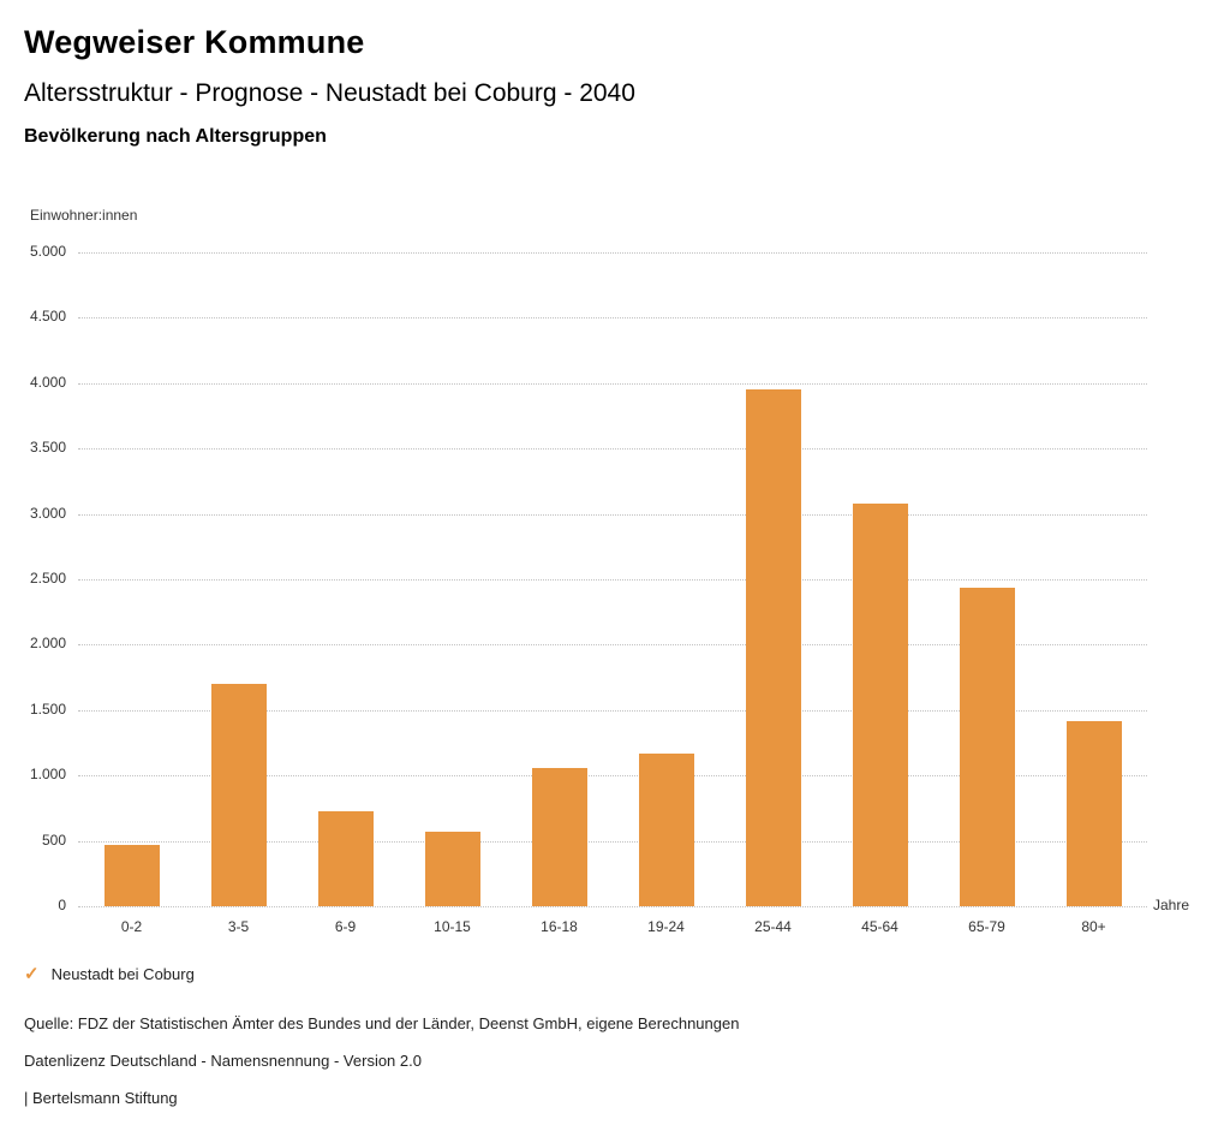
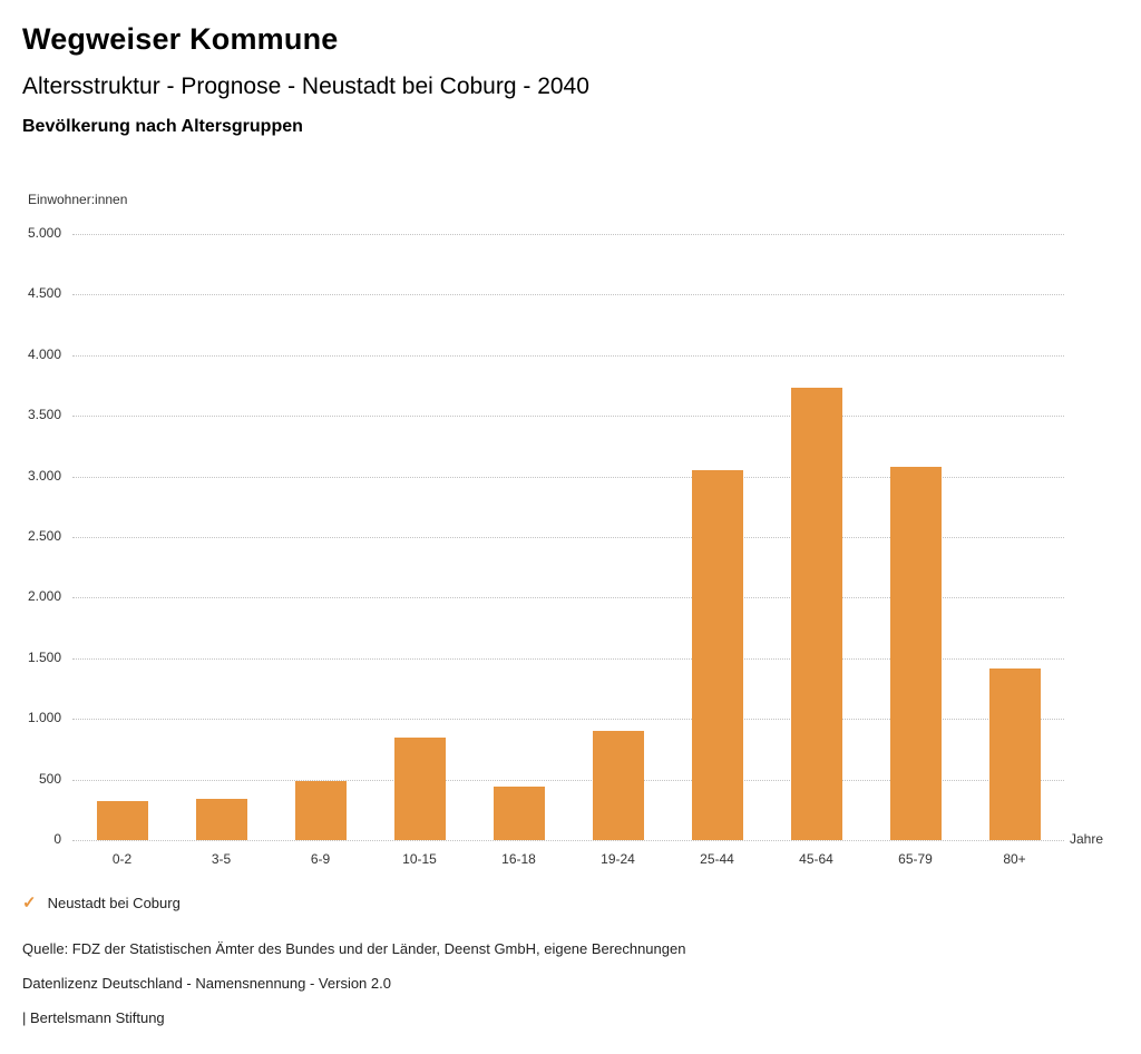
0-2: 470 -> 320
3-5: 1700 -> 340
6-9: 730 -> 490
10-15: 570 -> 850
16-18: 1060 -> 440
19-24: 1170 -> 900
25-44: 3950 -> 3050
45-64: 3080 -> 3730
65-79: 2440 -> 3080
